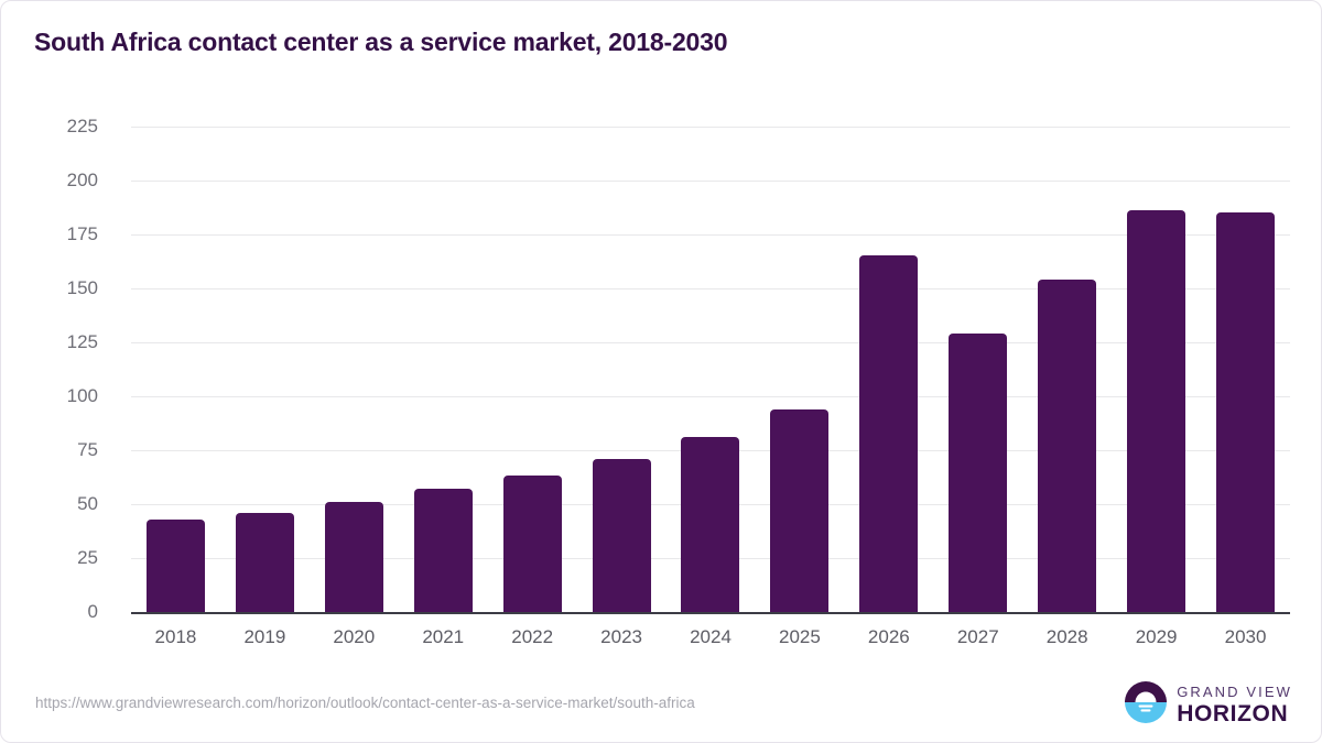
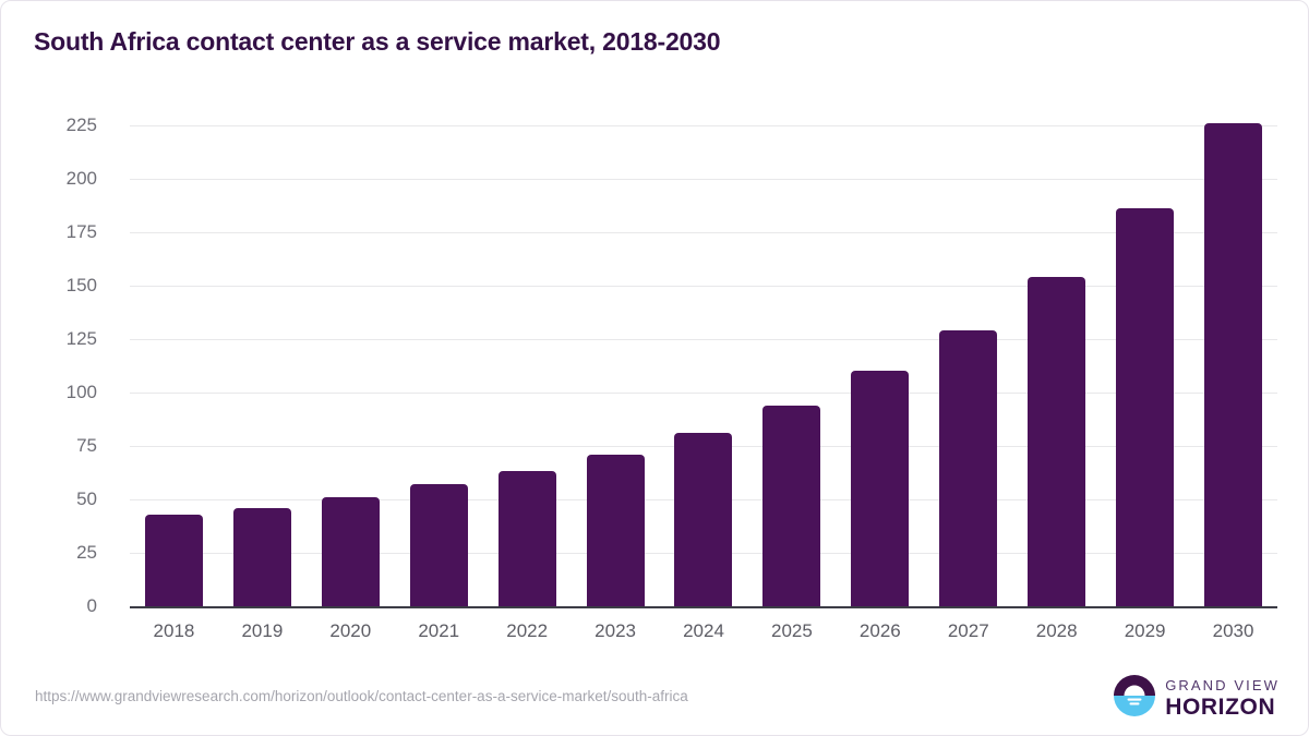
2026: 165 -> 110
2030: 185 -> 226
